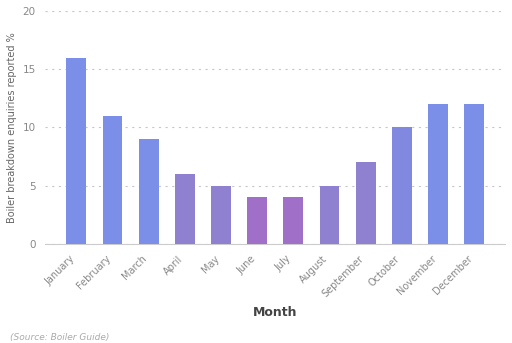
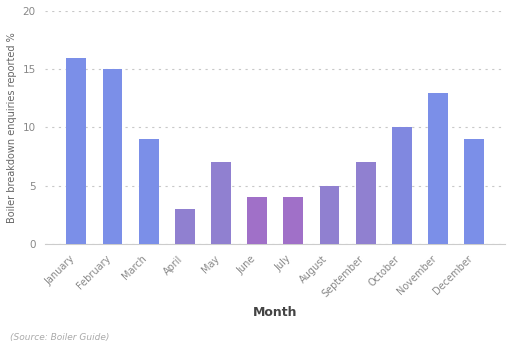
February: 11 -> 15
April: 6 -> 3
May: 5 -> 7
November: 12 -> 13
December: 12 -> 9
